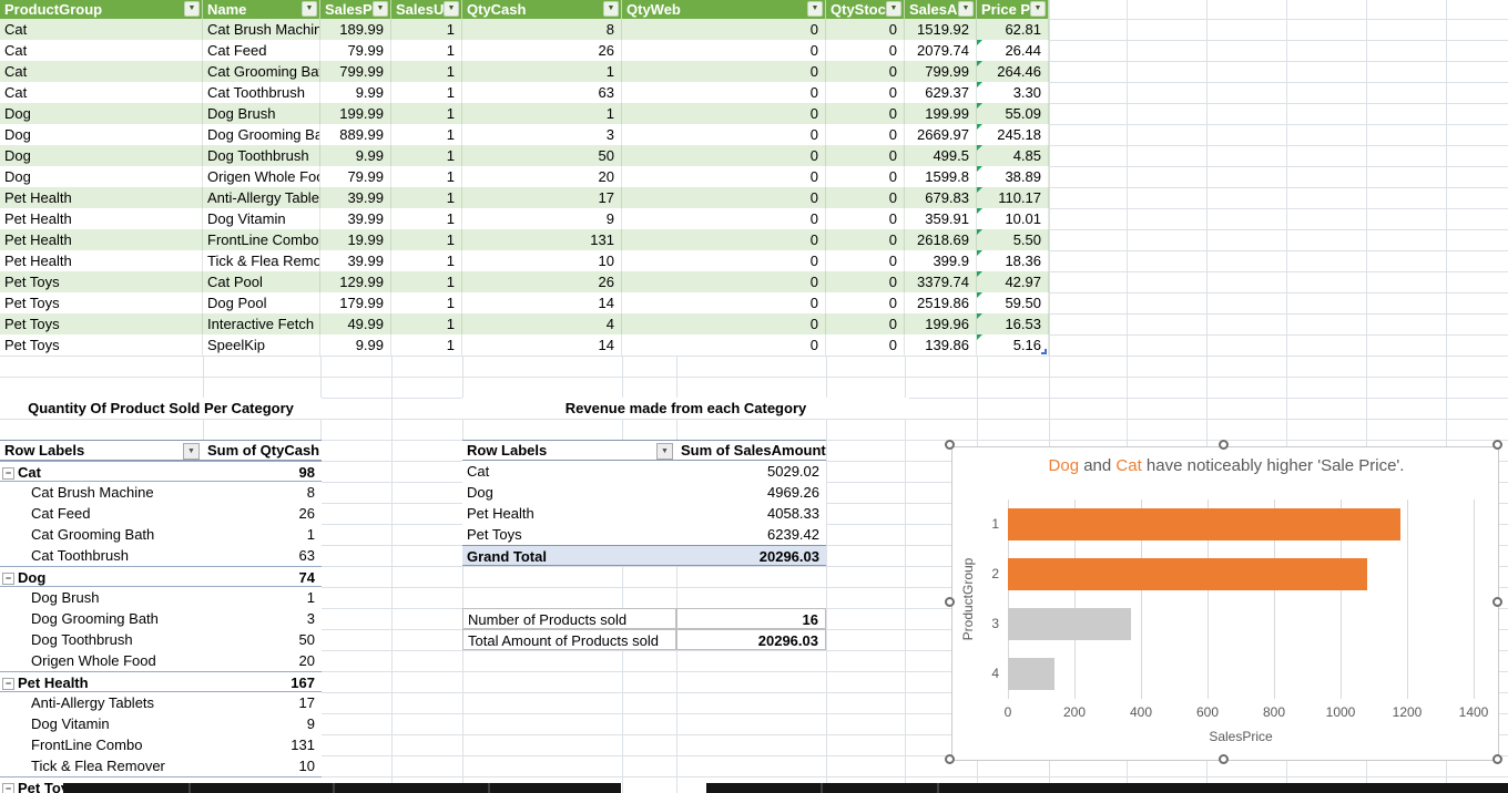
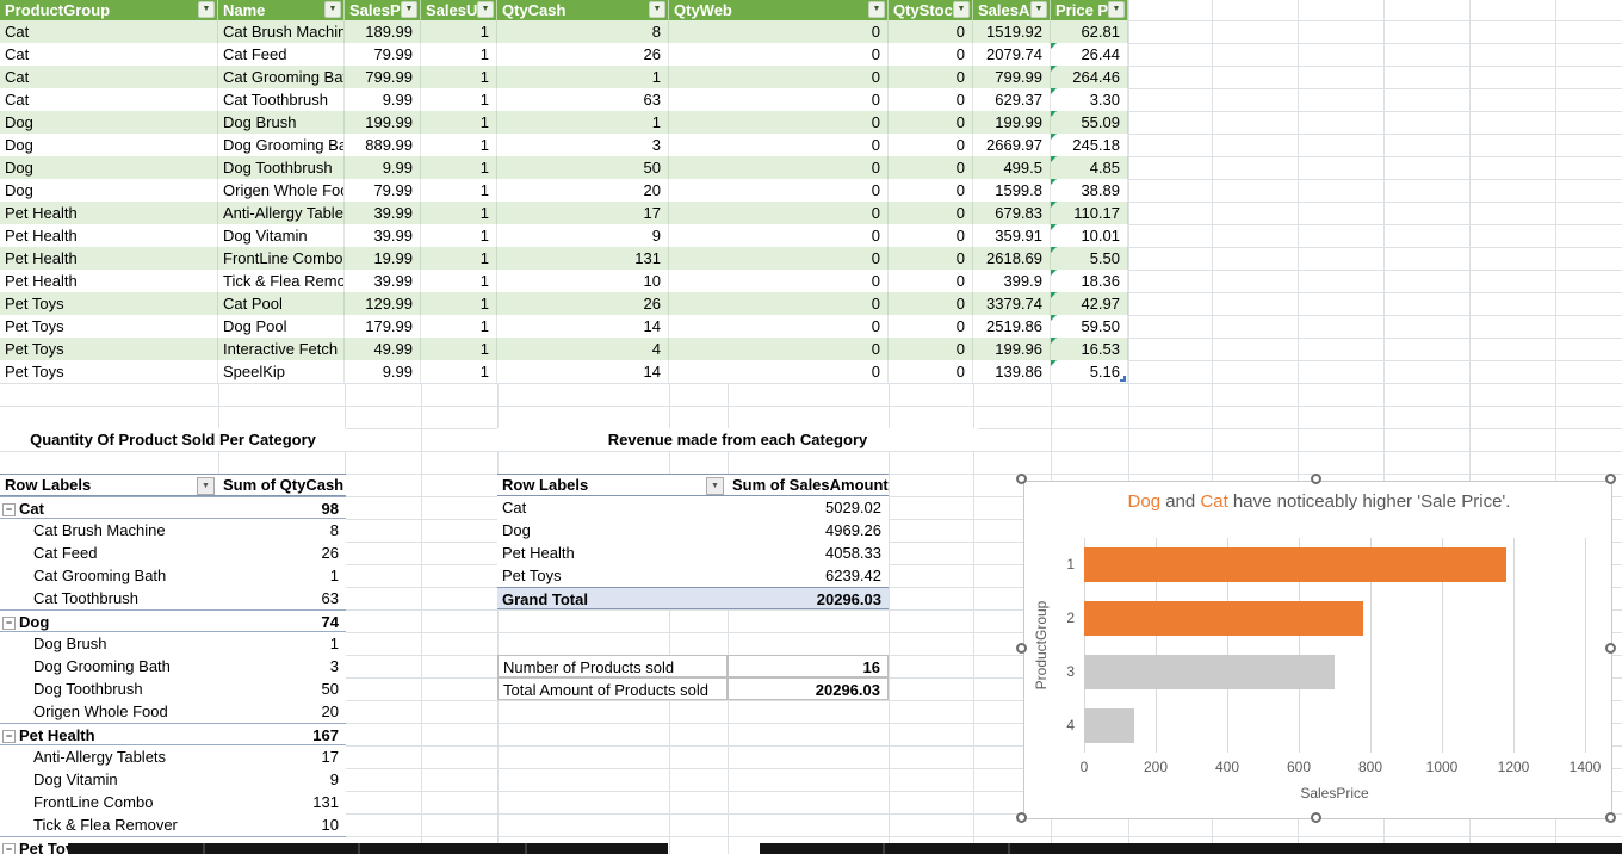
2: 1080 -> 780
3: 370 -> 700
